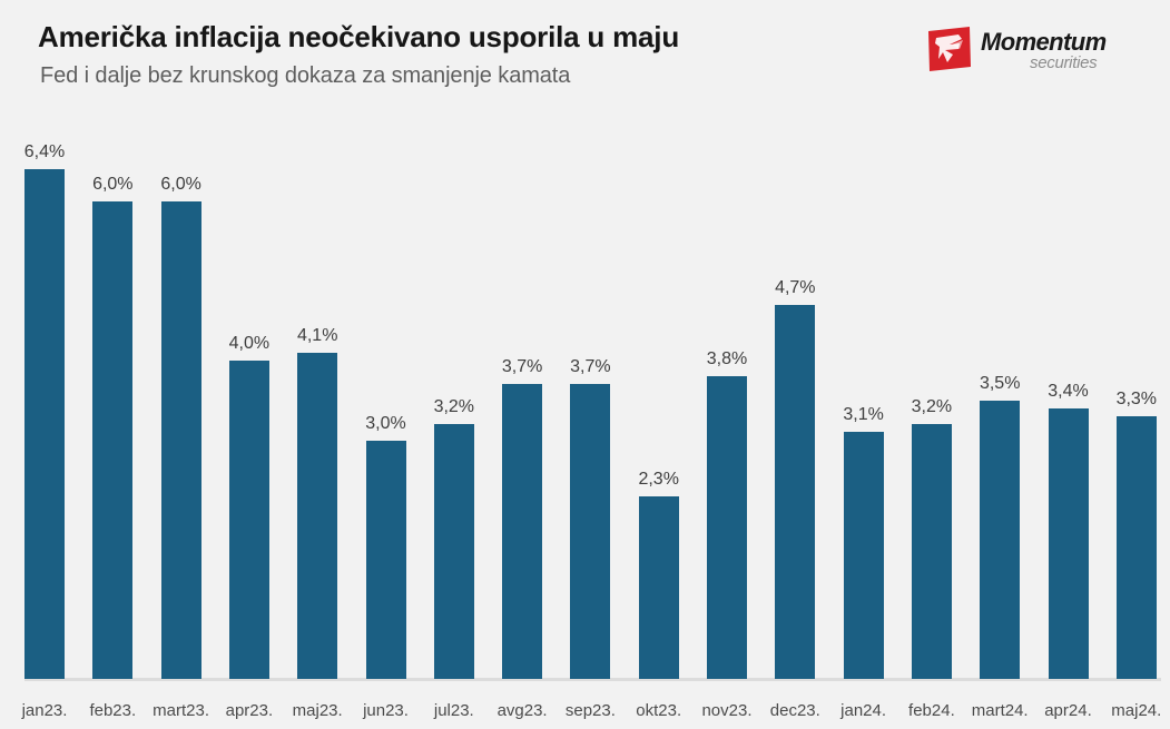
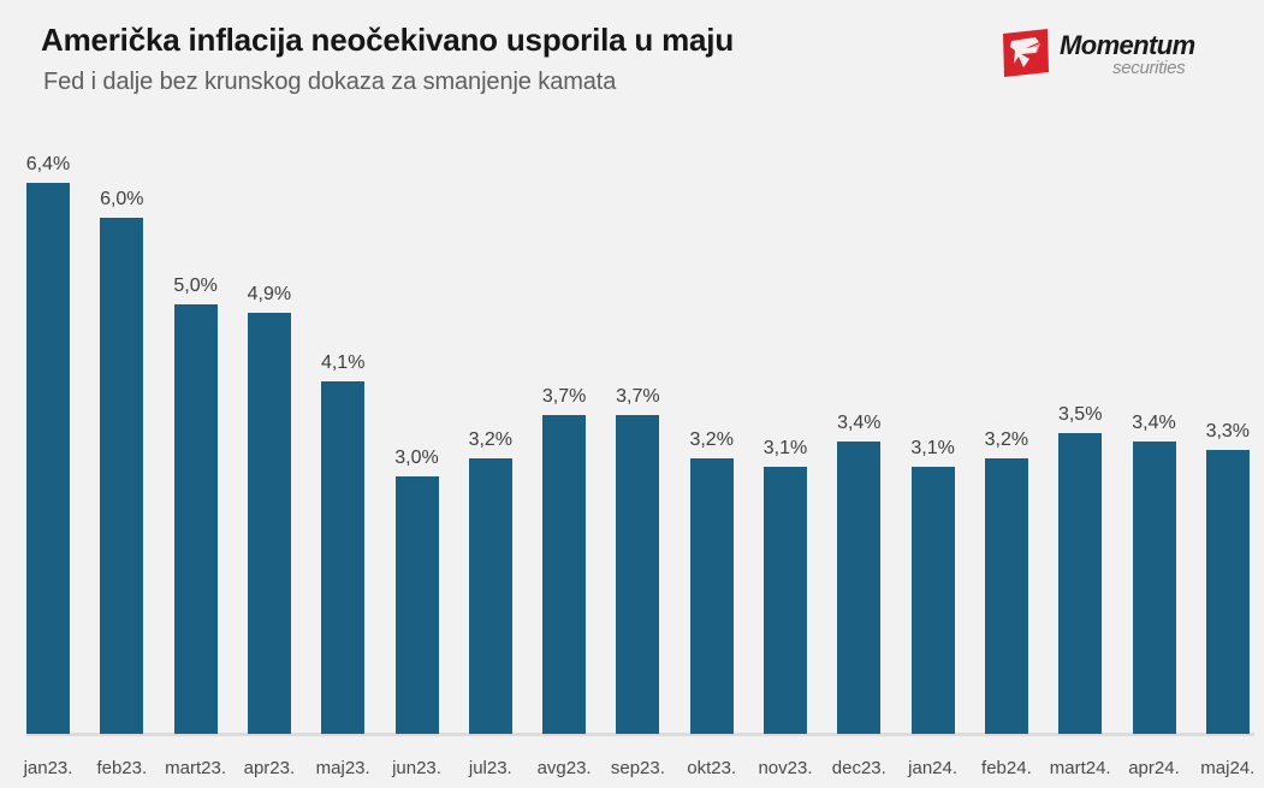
mart23.: 6,0% -> 5,0%
apr23.: 4,0% -> 4,9%
okt23.: 2,3% -> 3,2%
nov23.: 3,8% -> 3,1%
dec23.: 4,7% -> 3,4%
